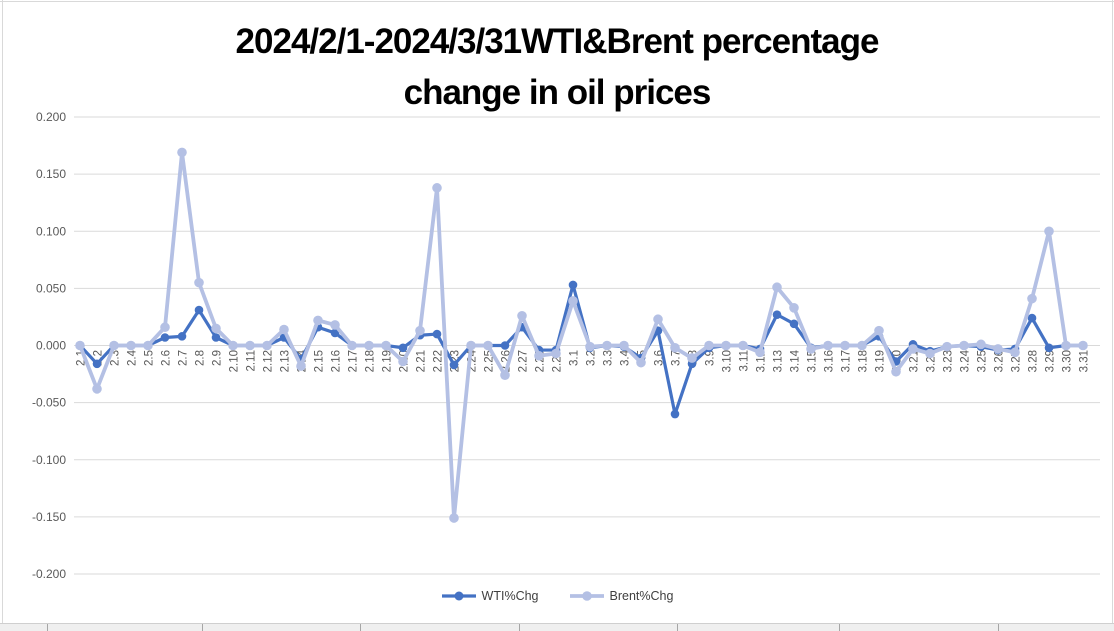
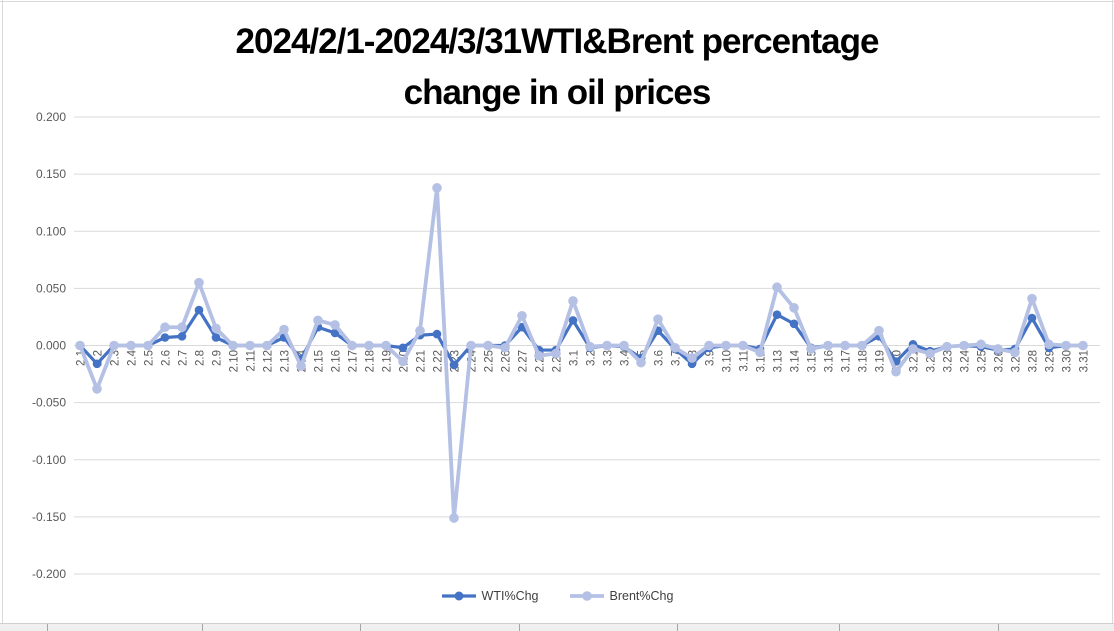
Brent%Chg/2.7: 0.169 -> 0.016
Brent%Chg/2.26: -0.026 -> -0.002
WTI%Chg/3.1: 0.053 -> 0.022
WTI%Chg/3.7: -0.060 -> -0.003
Brent%Chg/3.29: 0.100 -> 0.001
